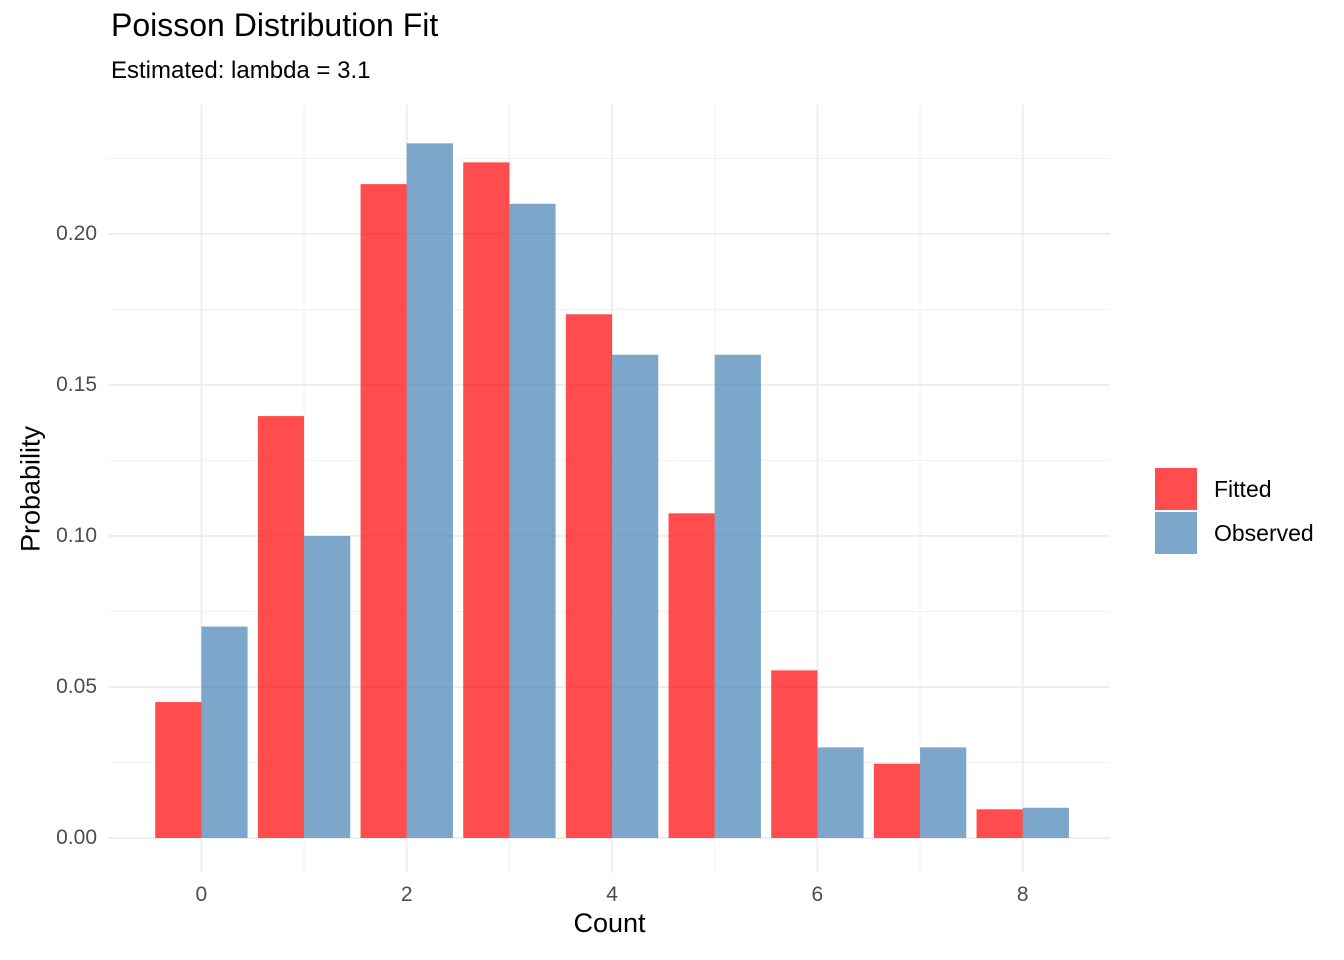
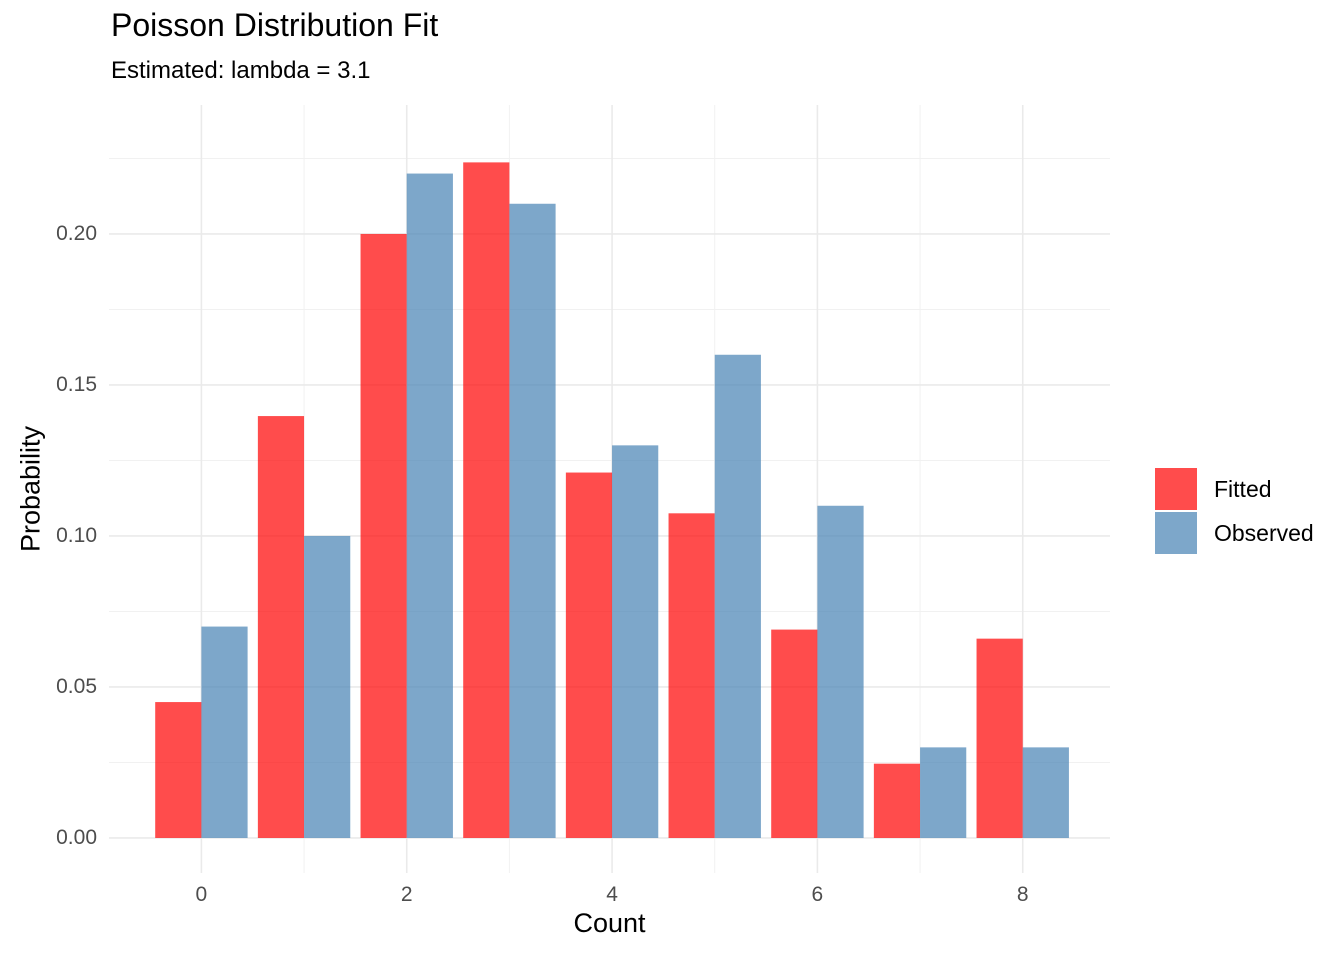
Fitted/2: 0.216 -> 0.200
Observed/2: 0.23 -> 0.22
Fitted/4: 0.173 -> 0.121
Observed/4: 0.16 -> 0.13
Fitted/6: 0.056 -> 0.069
Observed/6: 0.03 -> 0.11
Fitted/8: 0.009 -> 0.066
Observed/8: 0.01 -> 0.03
